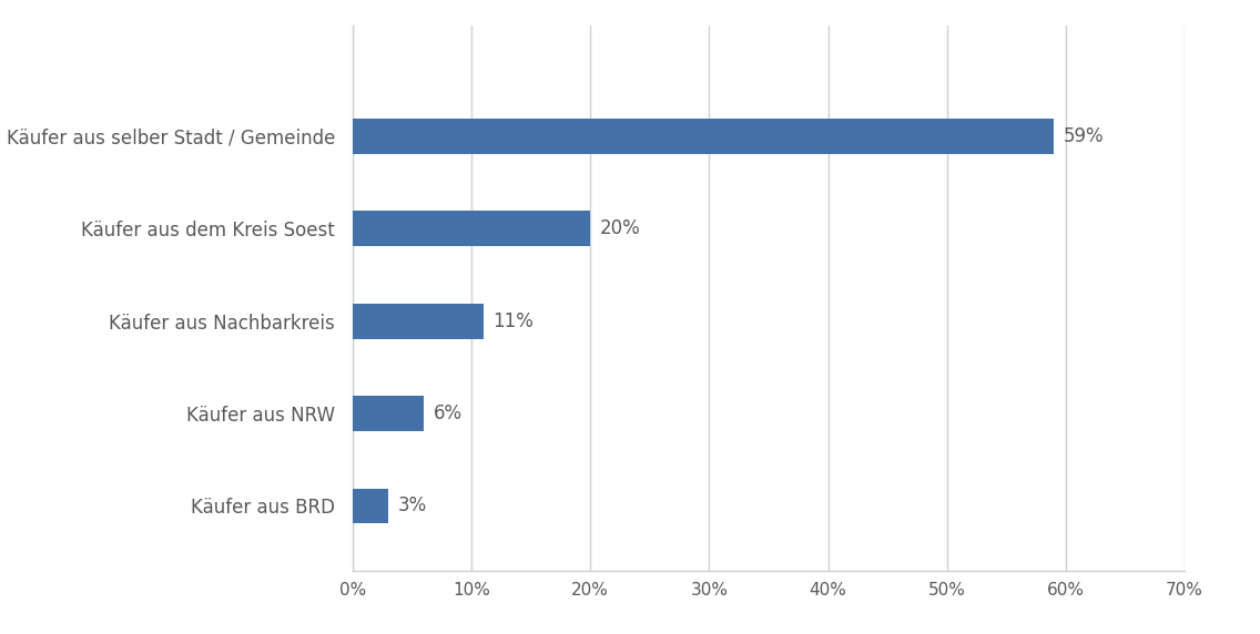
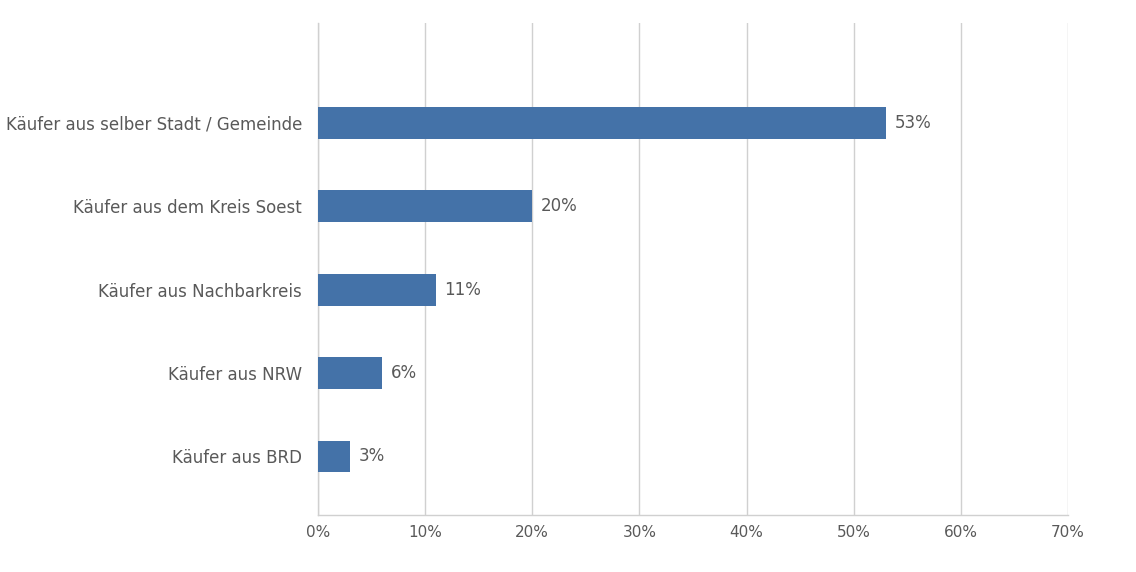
Käufer aus selber Stadt / Gemeinde: 59% -> 53%
